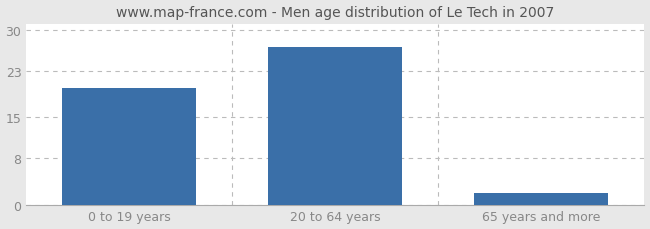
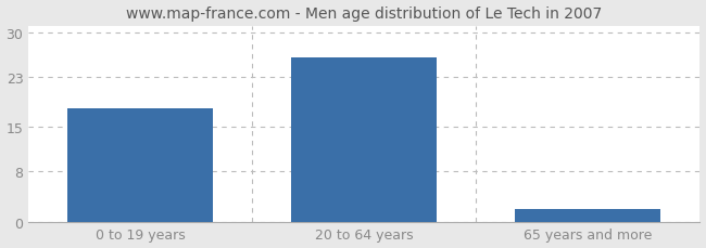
0 to 19 years: 20 -> 18
20 to 64 years: 27 -> 26
